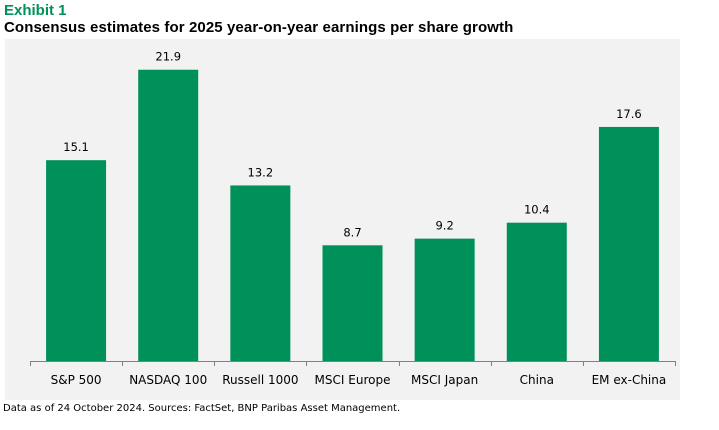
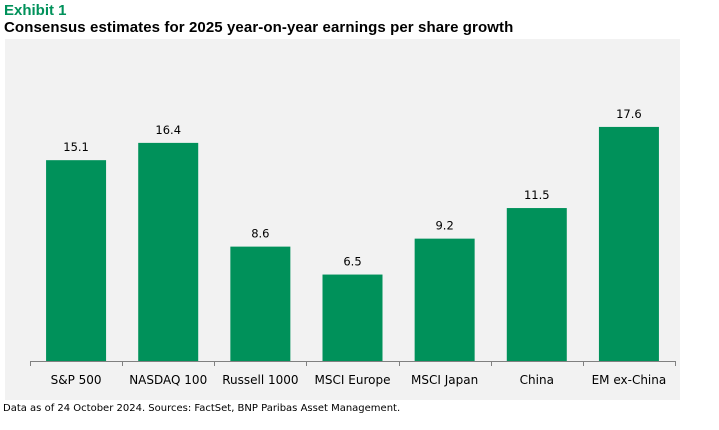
NASDAQ 100: 21.9 -> 16.4
Russell 1000: 13.2 -> 8.6
MSCI Europe: 8.7 -> 6.5
China: 10.4 -> 11.5
